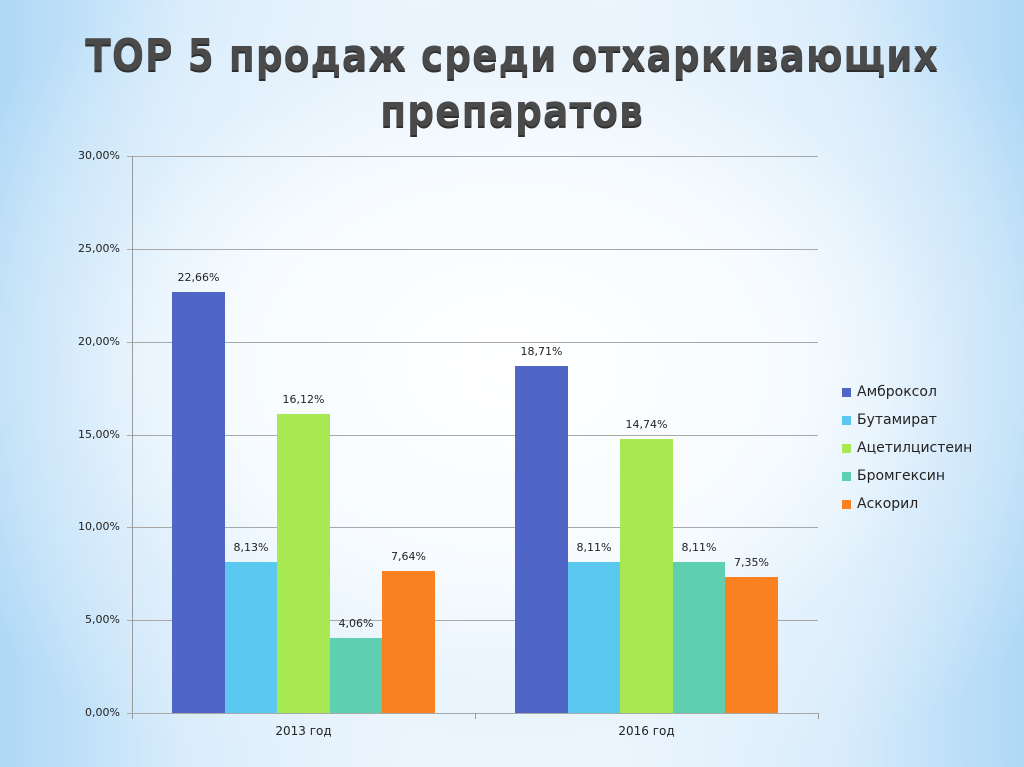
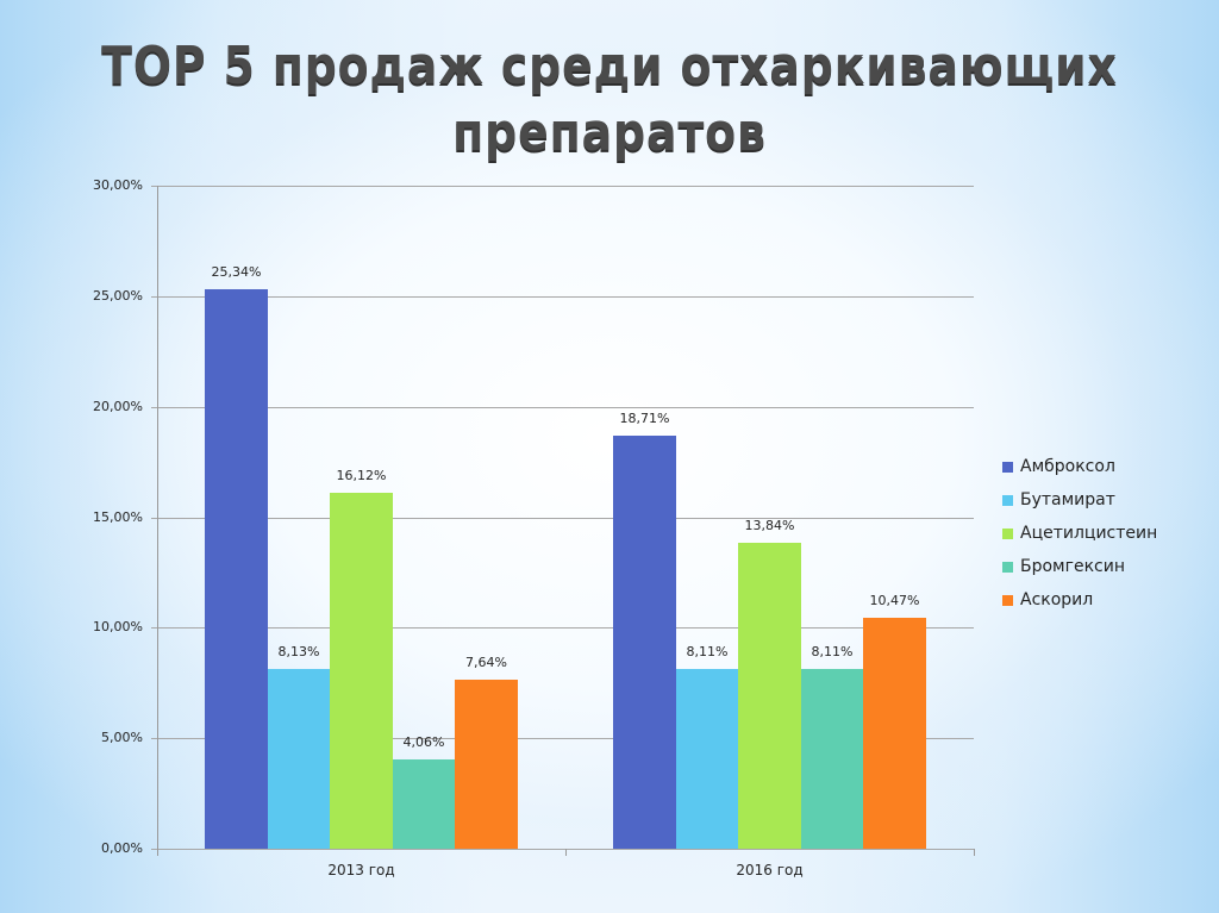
Амброксол/2013 год: 22,66% -> 25,34%
Ацетилцистеин/2016 год: 14,74% -> 13,84%
Аскорил/2016 год: 7,35% -> 10,47%
